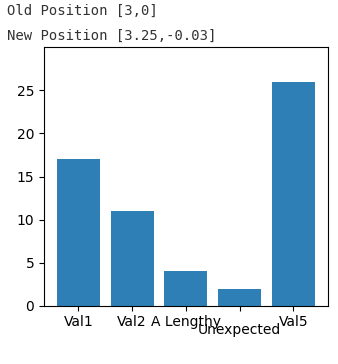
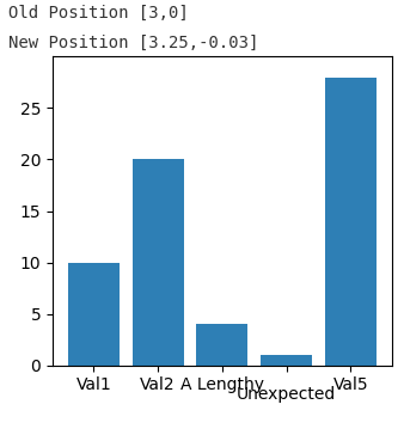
Val1: 17 -> 10
Val2: 11 -> 20
Unexpected: 2 -> 1
Val5: 26 -> 28
